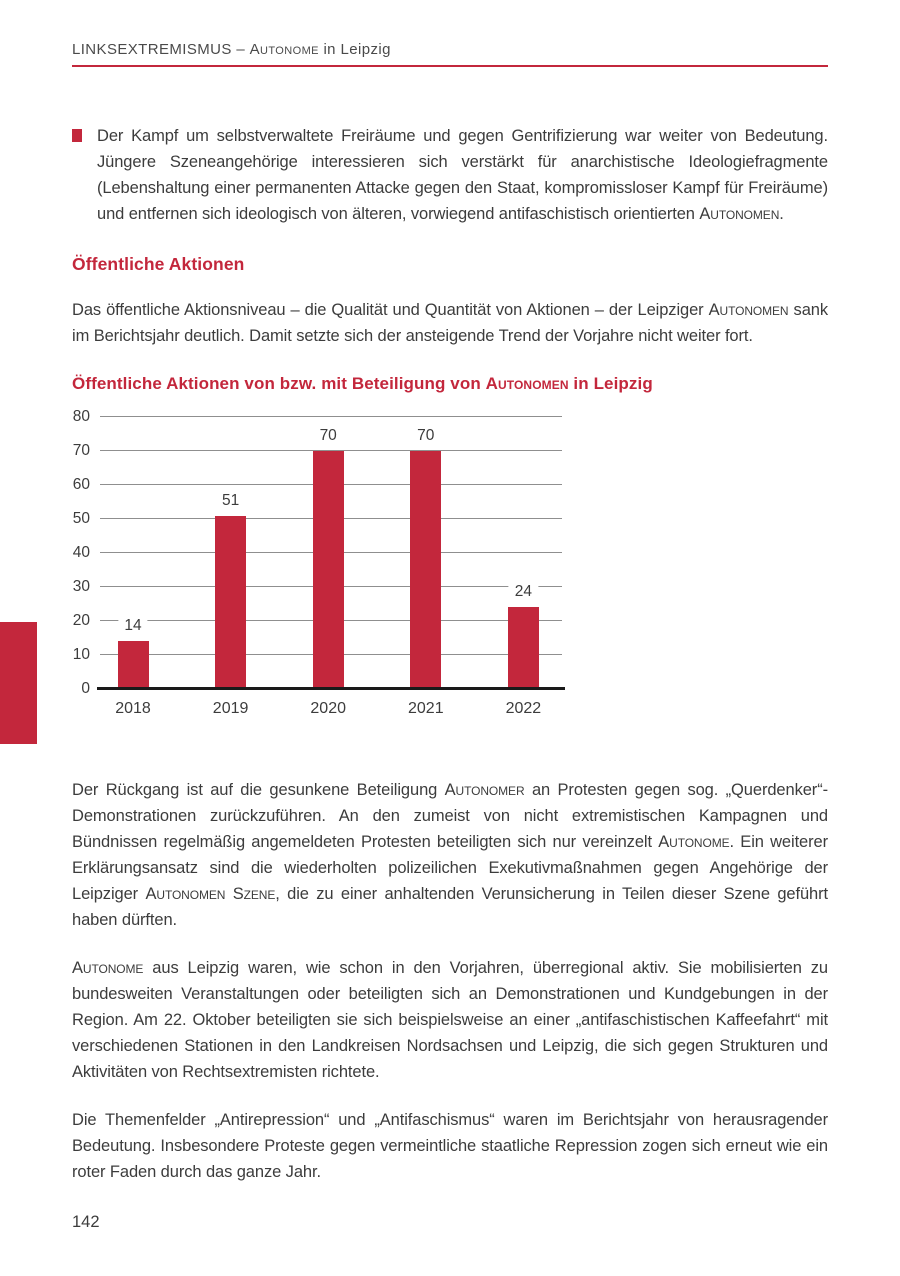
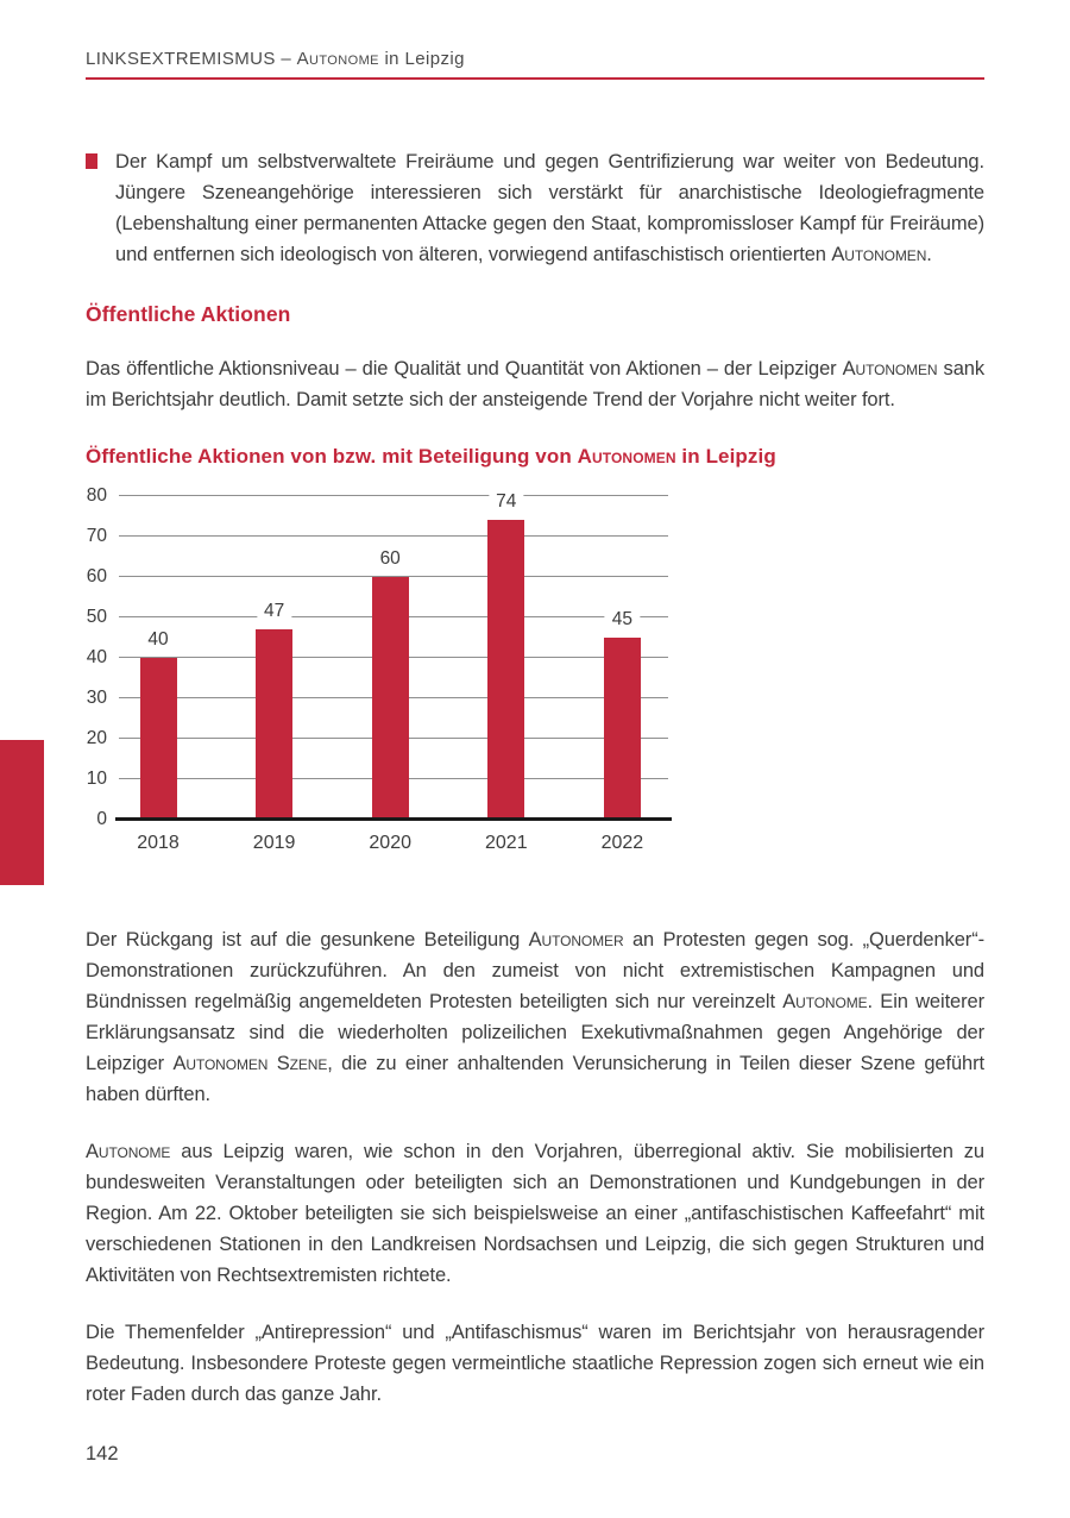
2018: 14 -> 40
2019: 51 -> 47
2020: 70 -> 60
2021: 70 -> 74
2022: 24 -> 45
